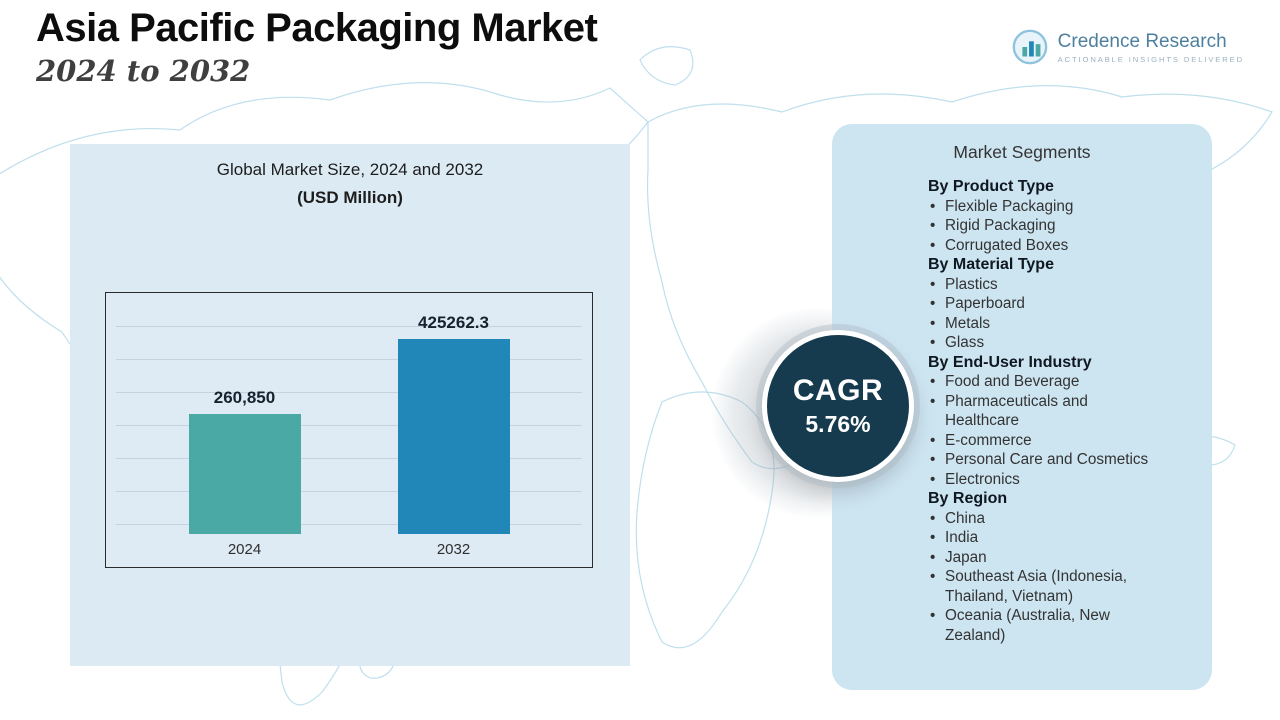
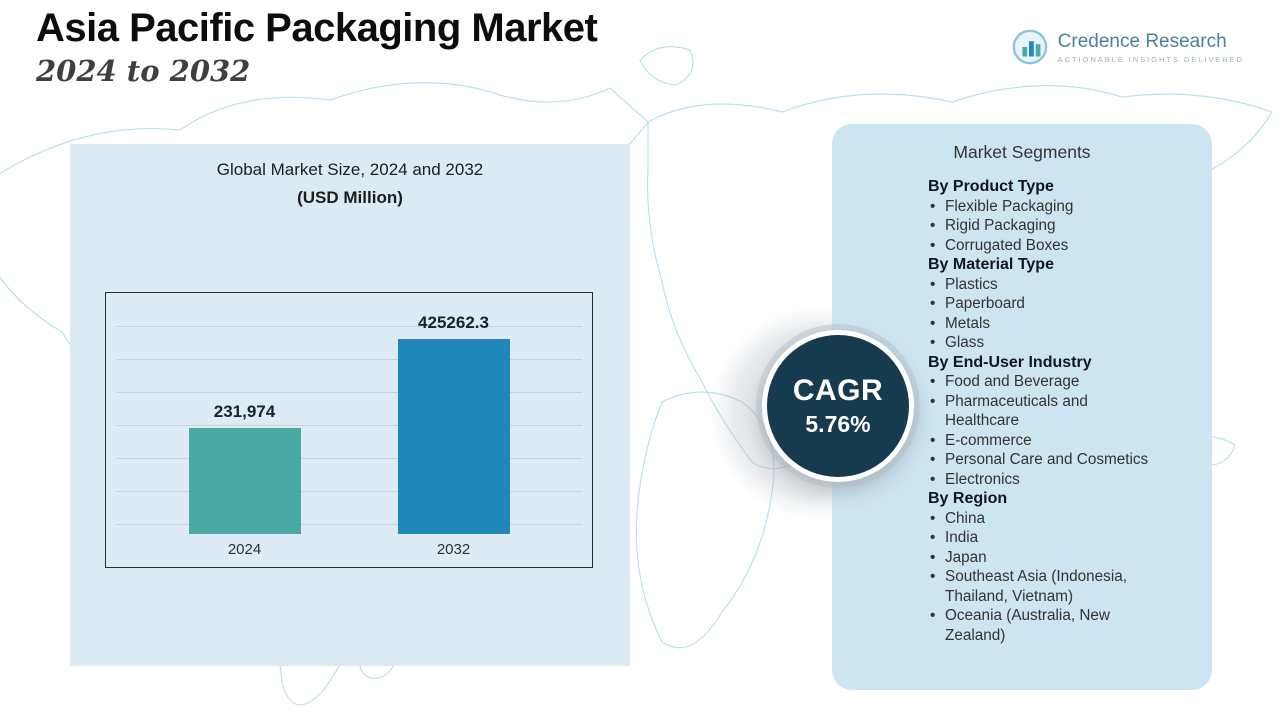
2024: 260,850 -> 231,974
